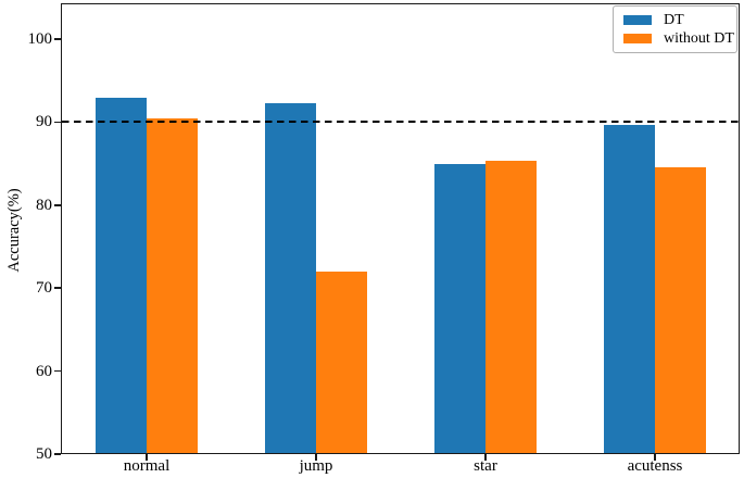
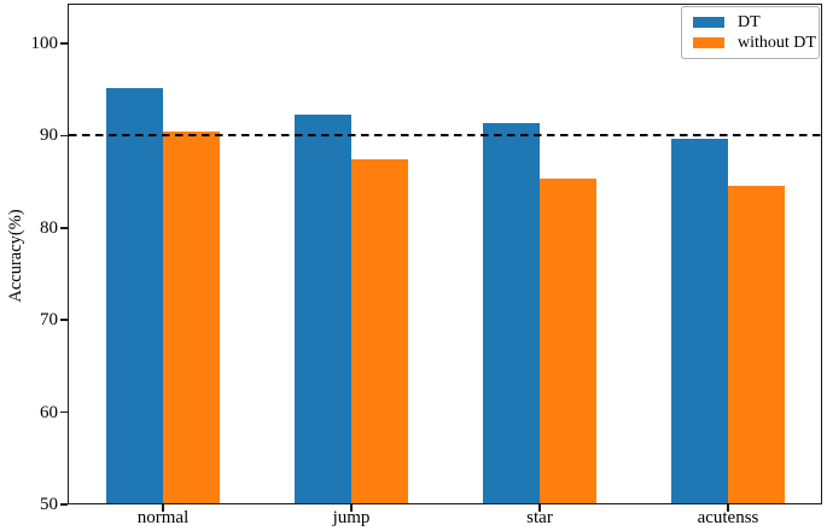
DT/normal: 93 -> 95
without DT/jump: 72 -> 87
DT/star: 85 -> 91
